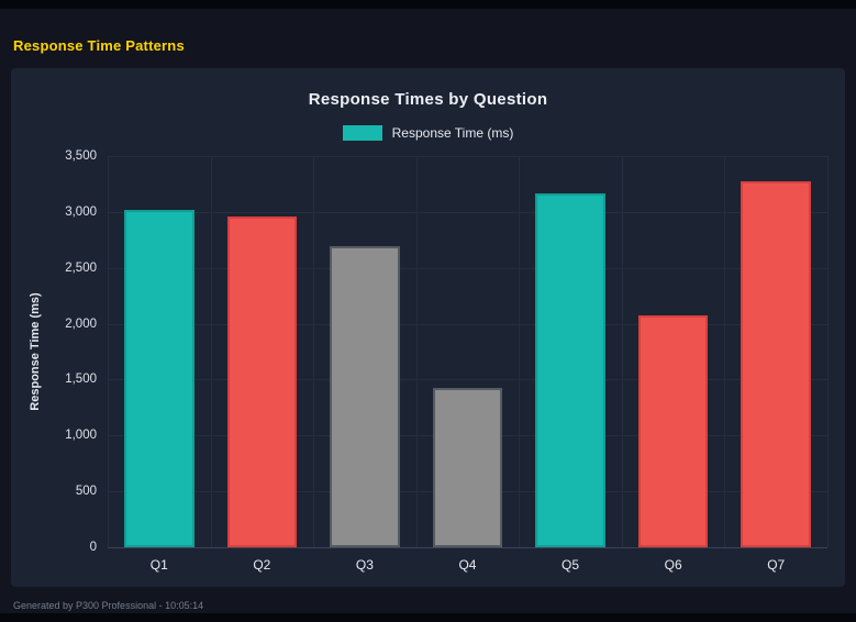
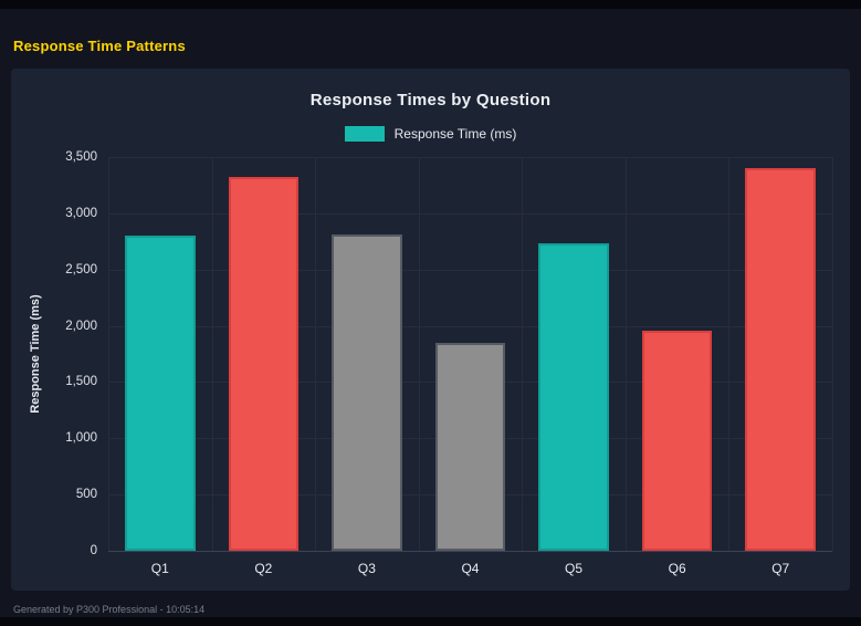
Q1: 3020 -> 2800
Q2: 2960 -> 3320
Q3: 2690 -> 2810
Q4: 1430 -> 1850
Q5: 3170 -> 2730
Q6: 2070 -> 1960
Q7: 3270 -> 3400
